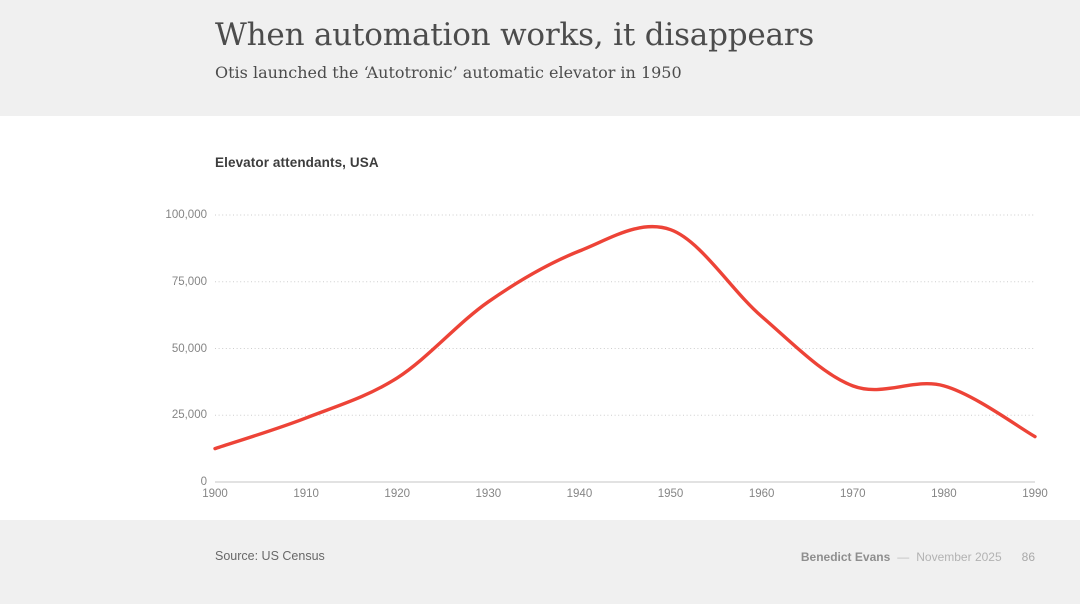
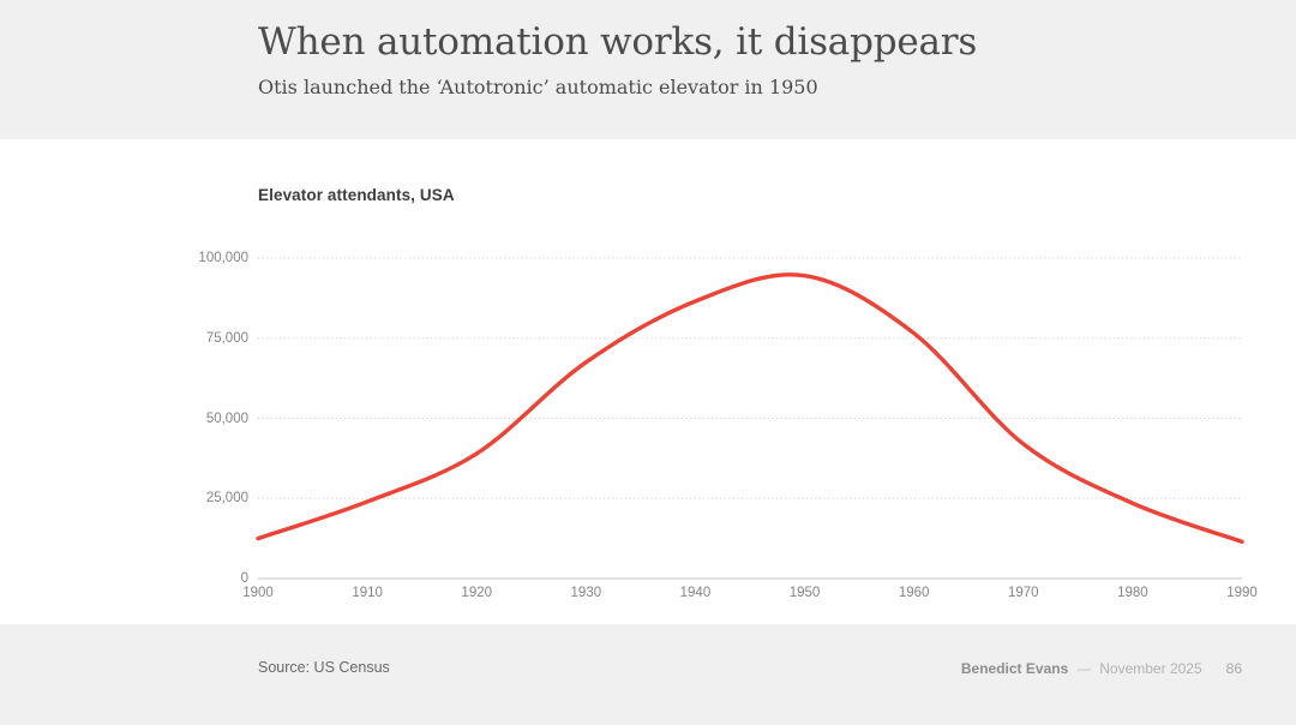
1960: 62000 -> 76000
1970: 36000 -> 42000
1980: 36000 -> 24000
1990: 17000 -> 12000
